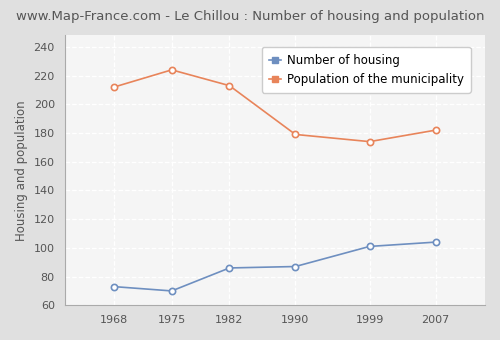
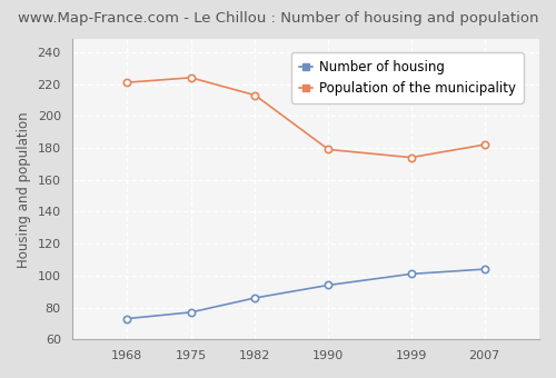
Population of the municipality/1968: 212 -> 221
Number of housing/1975: 70 -> 77
Number of housing/1990: 87 -> 94
